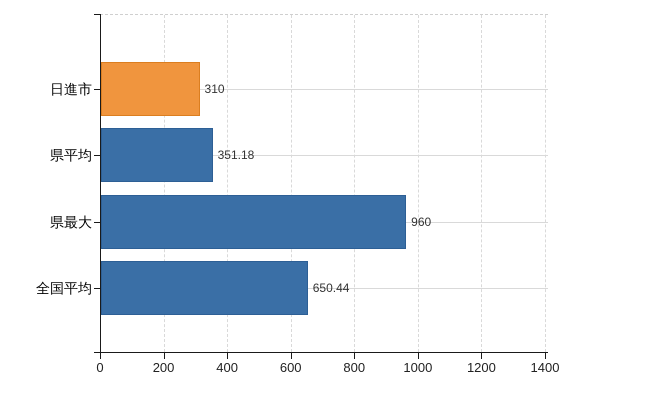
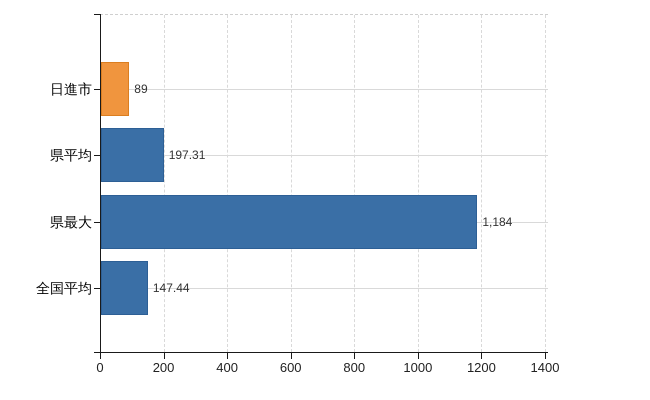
日進市: 310 -> 89
県平均: 351.18 -> 197.31
県最大: 960 -> 1,184
全国平均: 650.44 -> 147.44
